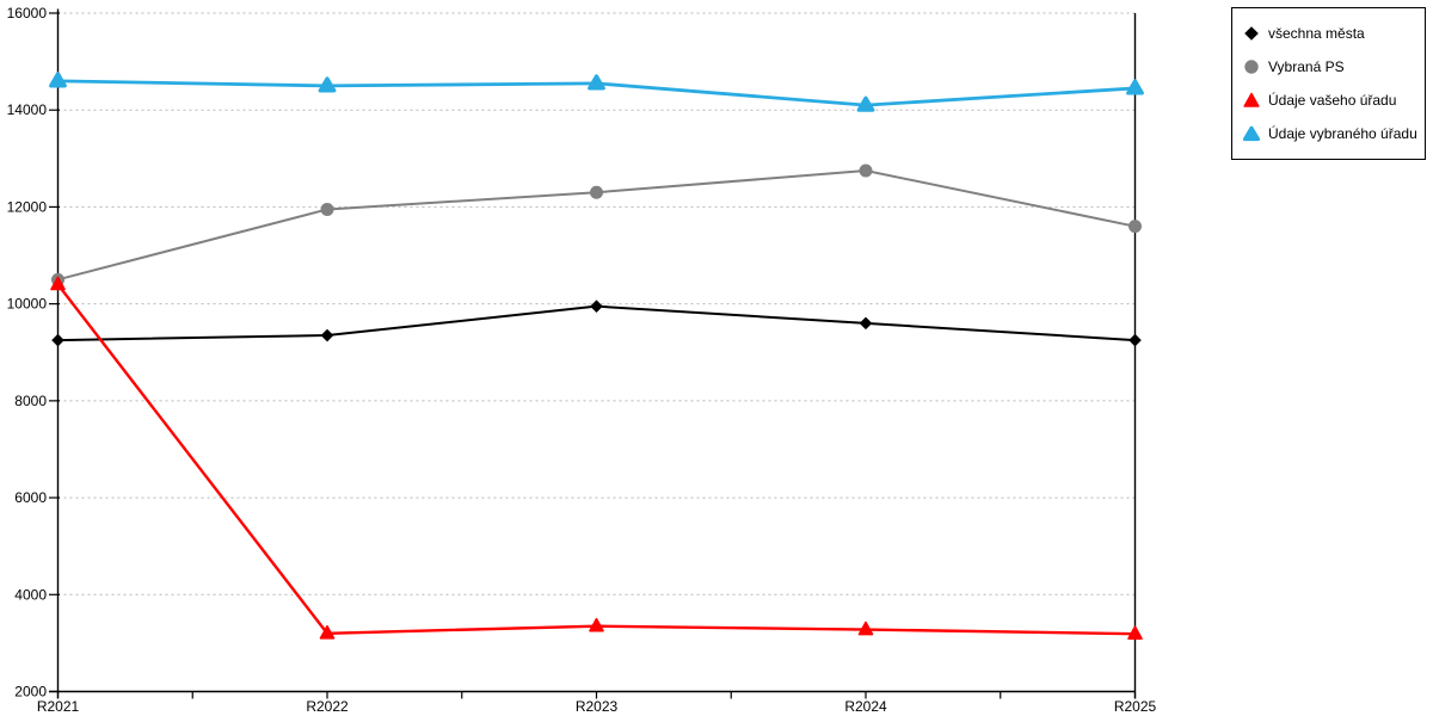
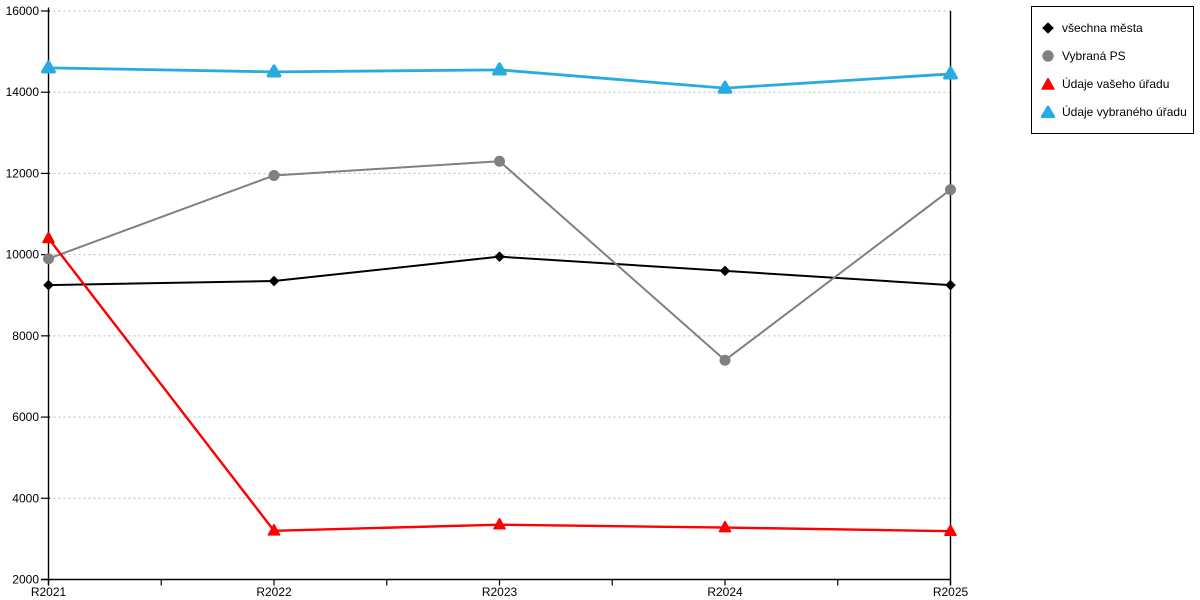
Vybraná PS/R2021: 10500 -> 9900
Vybraná PS/R2024: 12800 -> 7400
